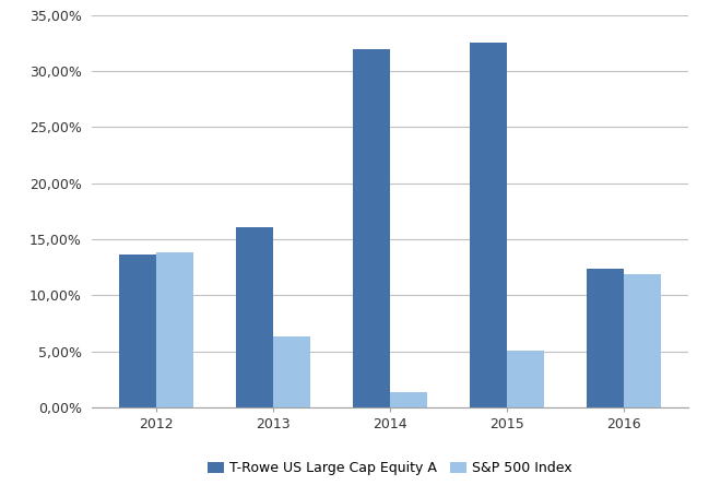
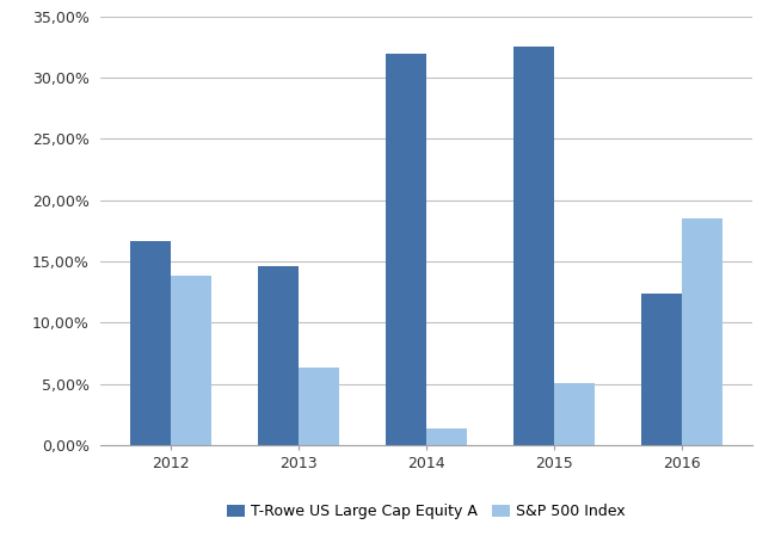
T-Rowe US Large Cap Equity A/2012: 13,6% -> 16,7%
T-Rowe US Large Cap Equity A/2013: 16,1% -> 14,6%
S&P 500 Index/2016: 11,9% -> 18,5%
